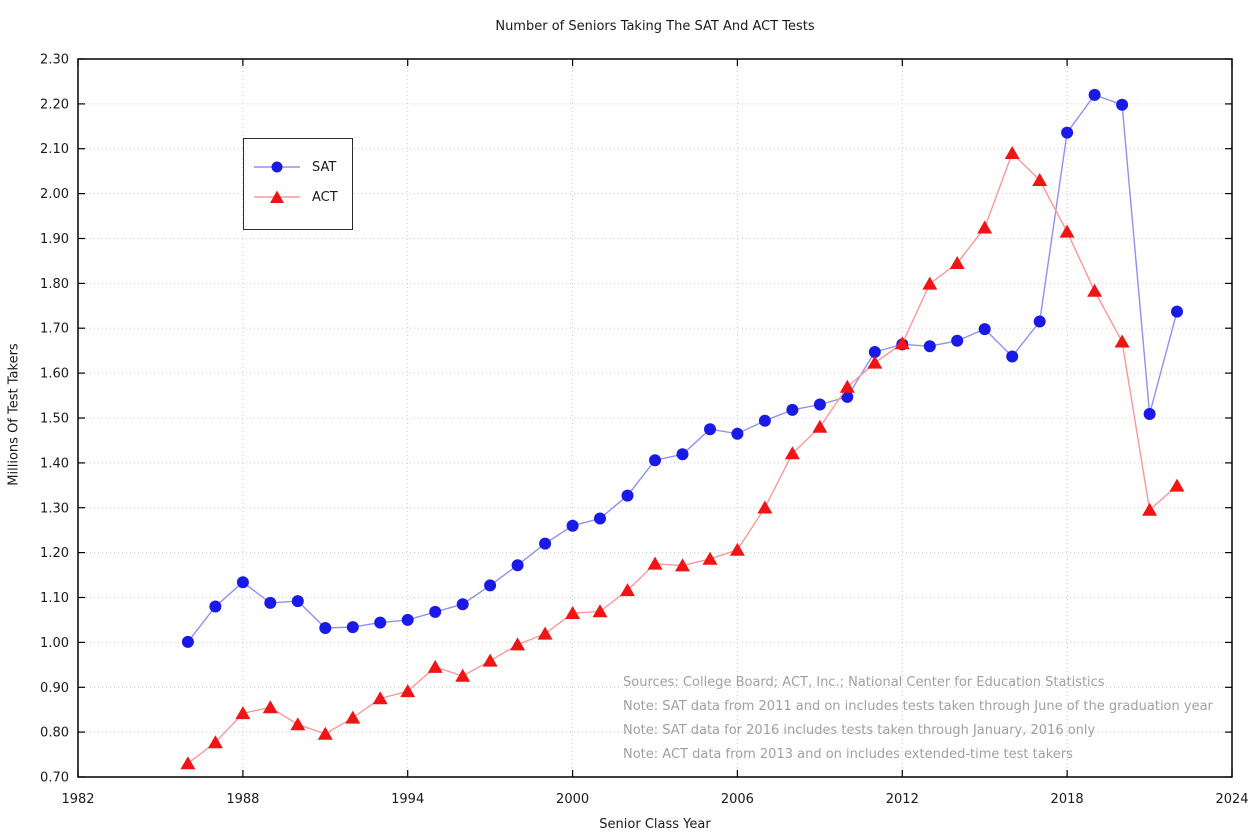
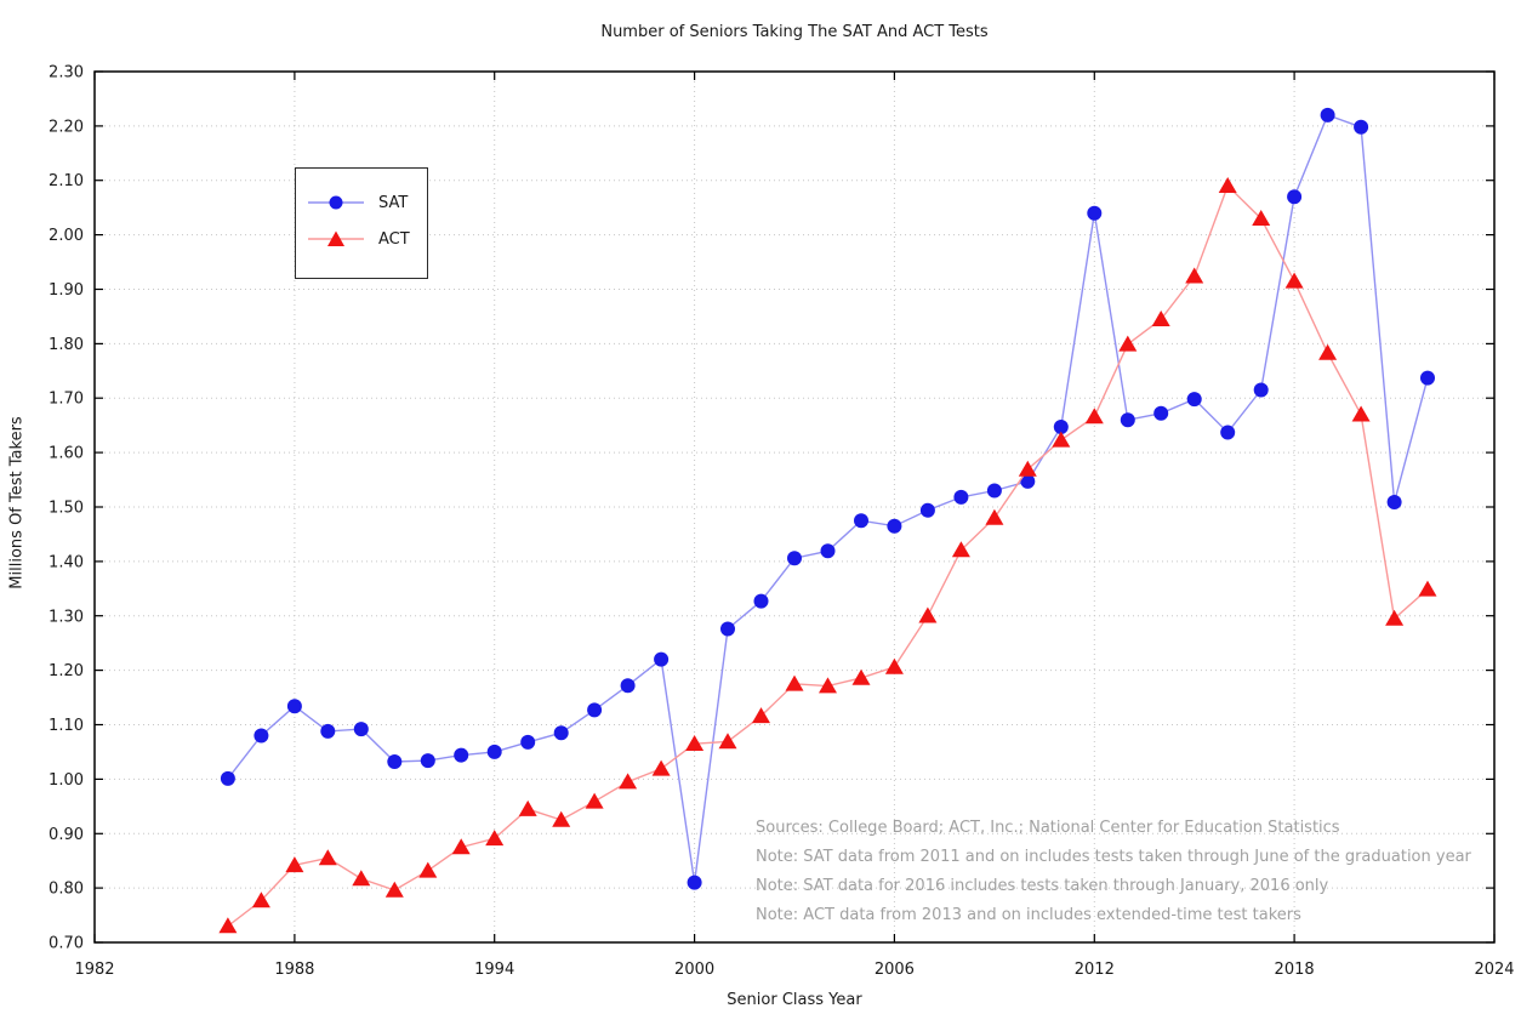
SAT/2000: 1.26 -> 0.81
SAT/2012: 1.66 -> 2.04
SAT/2018: 2.14 -> 2.07
